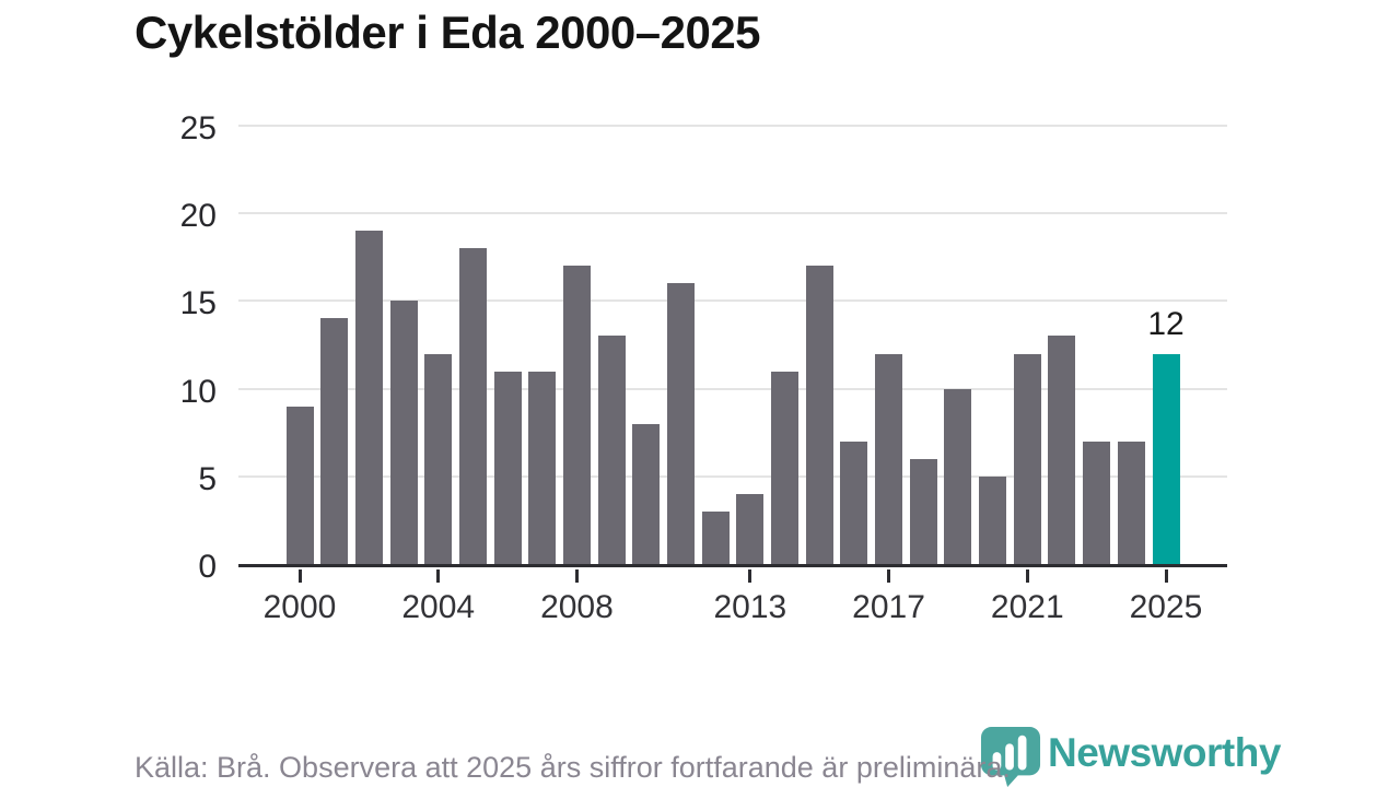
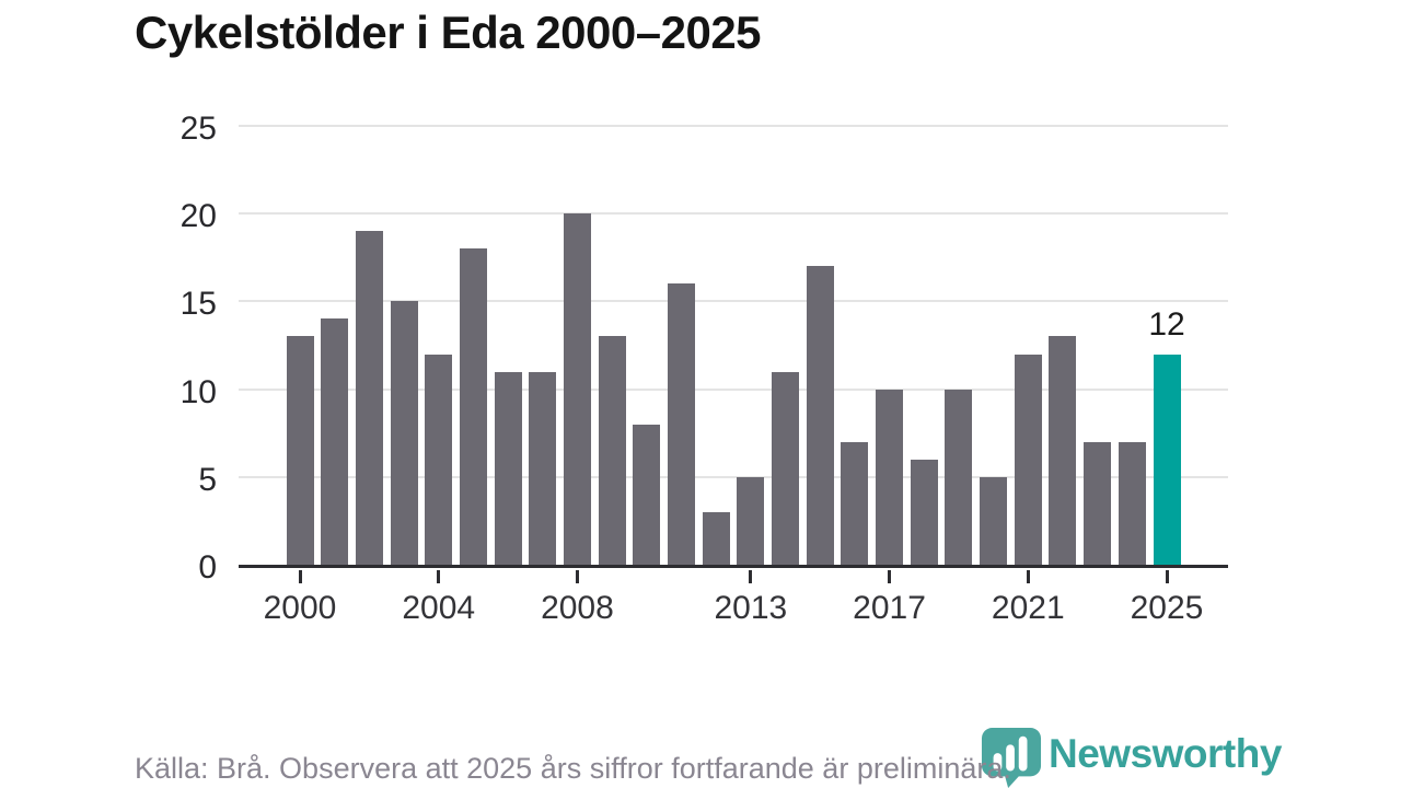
2000: 9 -> 13
2008: 17 -> 20
2013: 4 -> 5
2017: 12 -> 10
